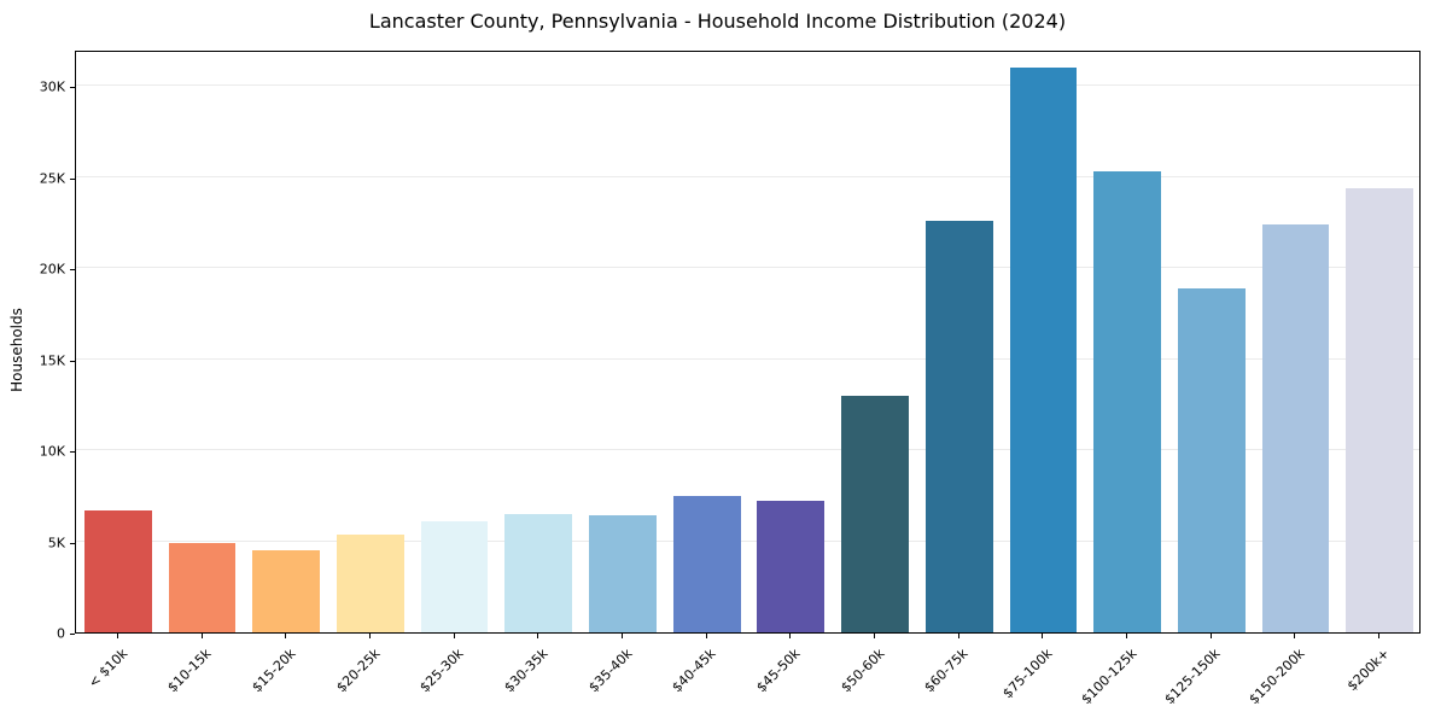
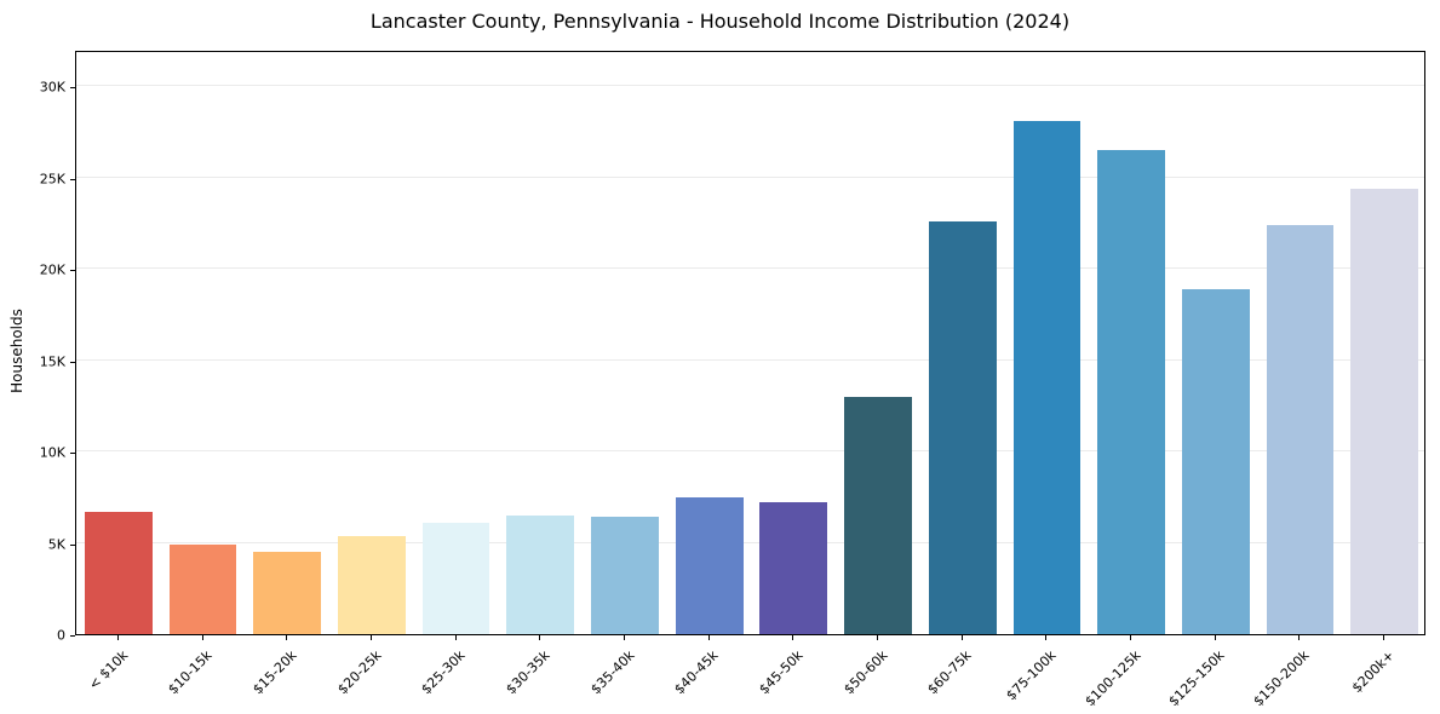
$75-100k: 31.0K -> 28.1K
$100-125k: 25.3K -> 26.5K
